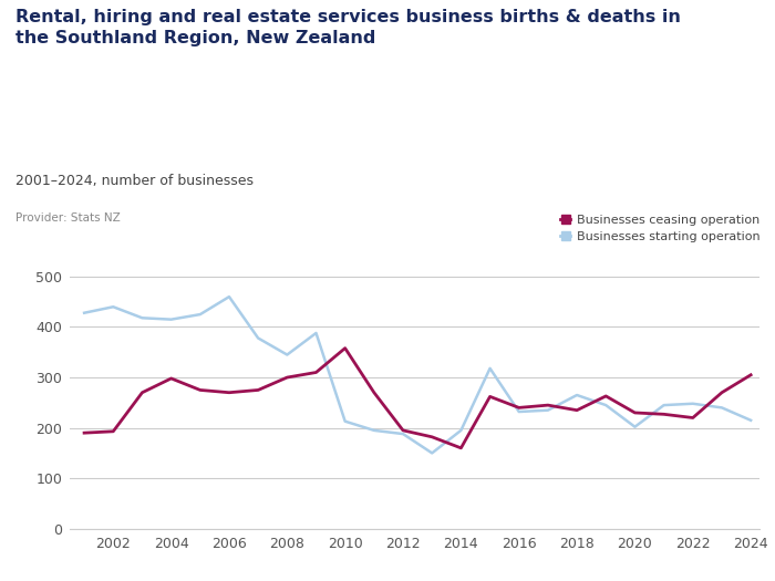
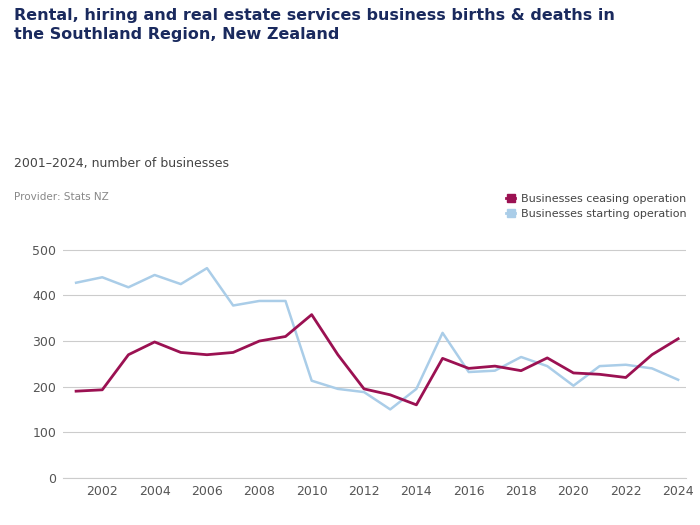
Businesses starting operation/2004: 415 -> 445
Businesses starting operation/2008: 345 -> 388
